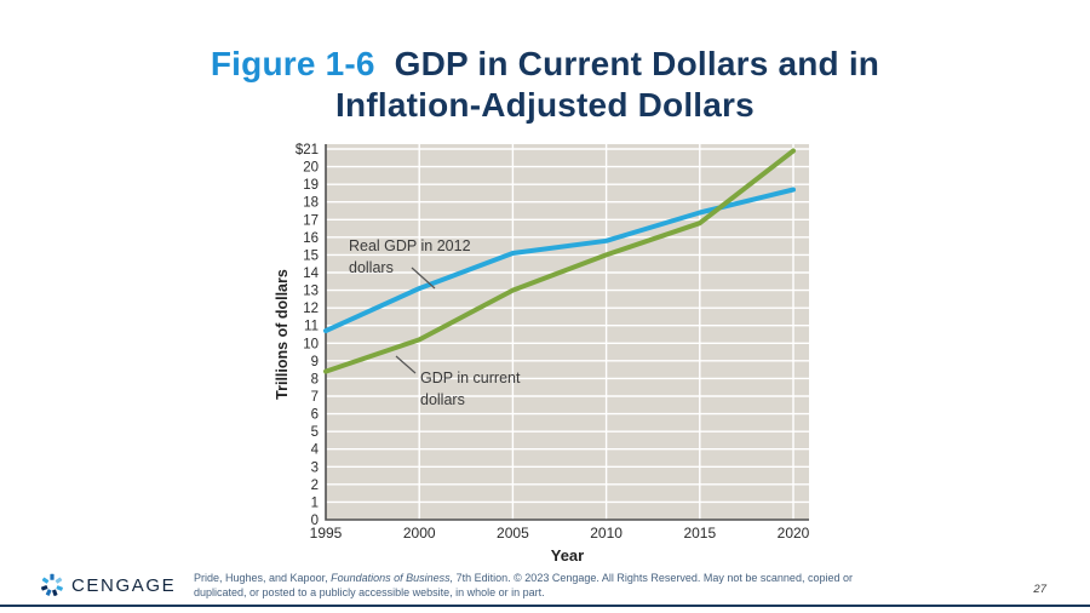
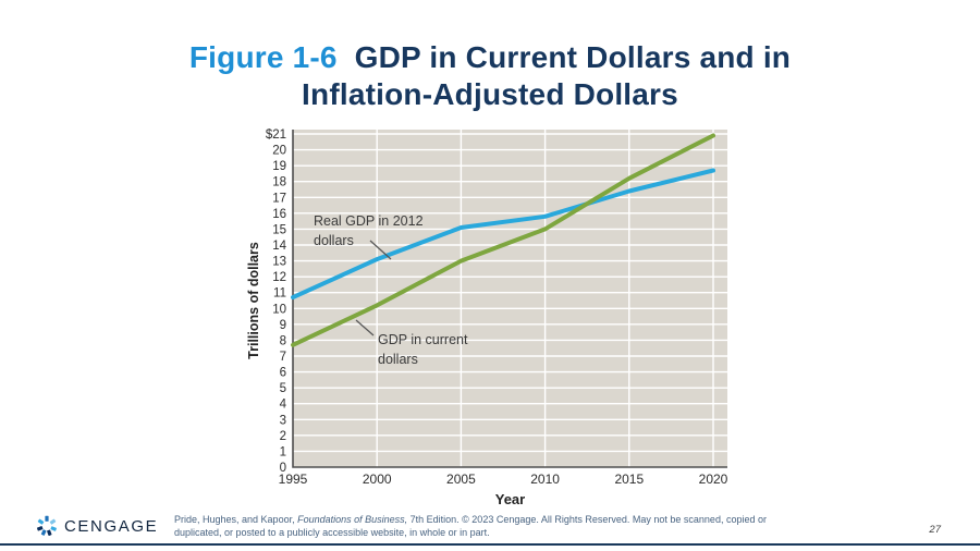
GDP in current dollars/1995: $8.4 -> $7.7
GDP in current dollars/2015: $16.8 -> $18.2
